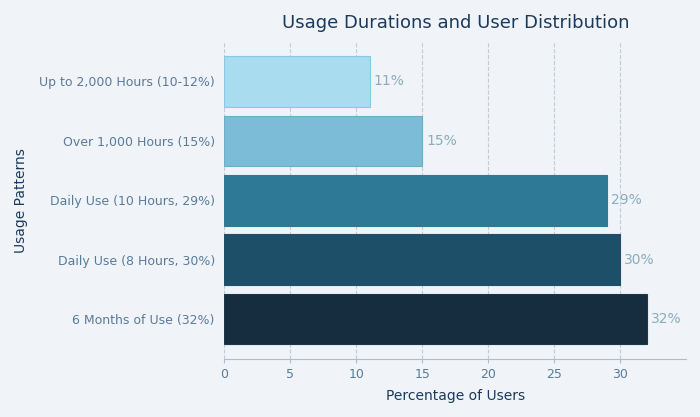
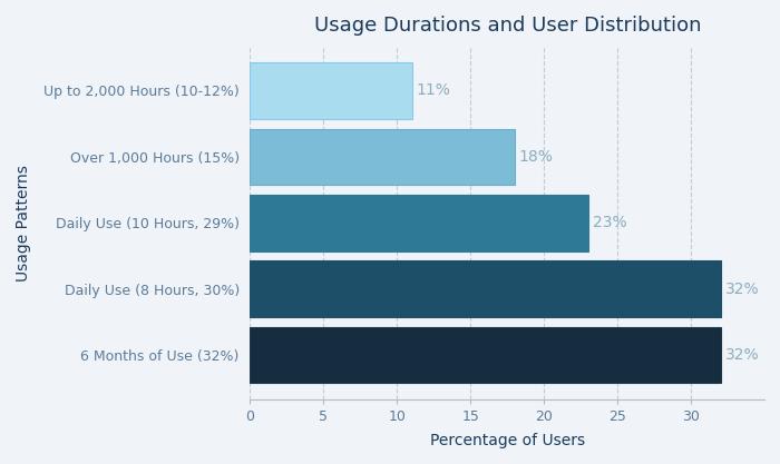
Over 1,000 Hours (15%): 15% -> 18%
Daily Use (10 Hours, 29%): 29% -> 23%
Daily Use (8 Hours, 30%): 30% -> 32%
